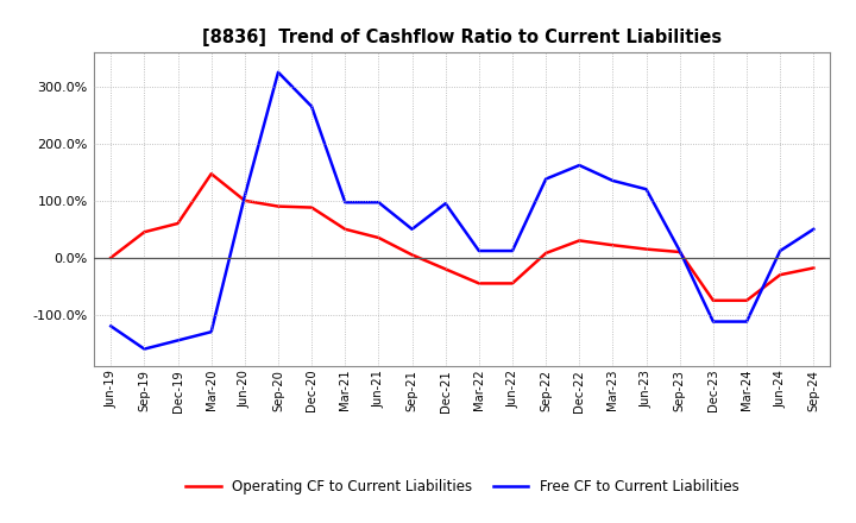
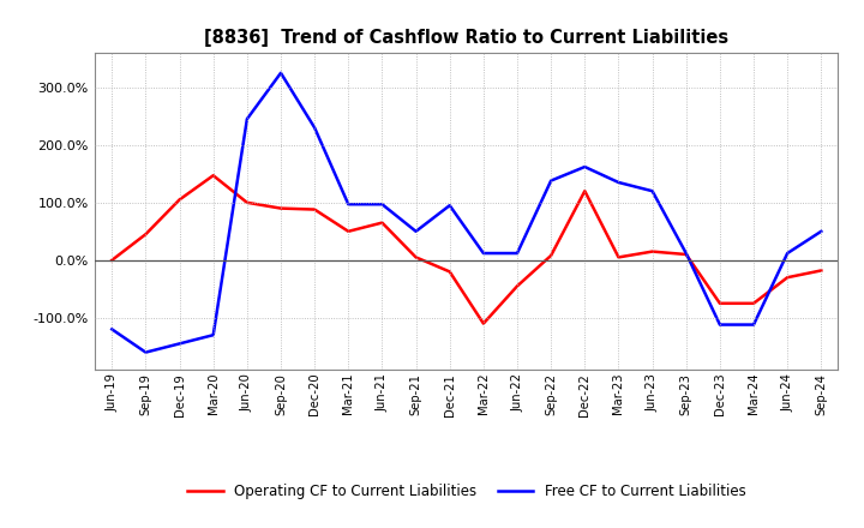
Operating CF to Current Liabilities/Dec-19: 60% -> 105%
Free CF to Current Liabilities/Jun-20: 108% -> 245%
Free CF to Current Liabilities/Dec-20: 265% -> 230%
Operating CF to Current Liabilities/Jun-21: 35% -> 65%
Operating CF to Current Liabilities/Mar-22: -45% -> -110%
Operating CF to Current Liabilities/Dec-22: 30% -> 120%
Operating CF to Current Liabilities/Mar-23: 22% -> 5%
